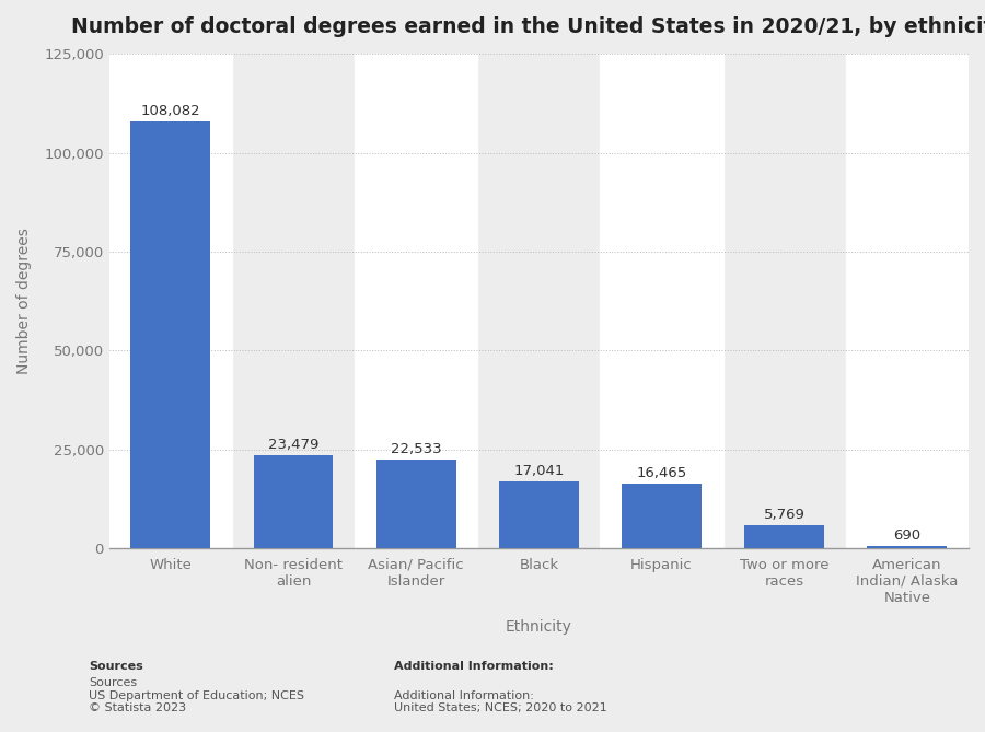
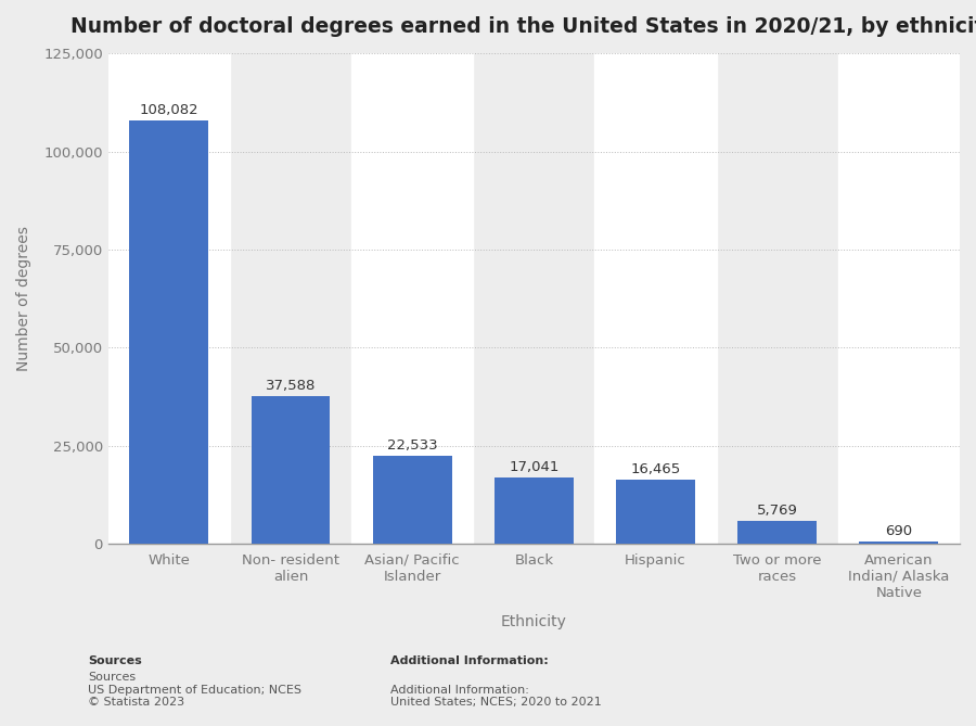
Non- resident alien: 23,479 -> 37,588
